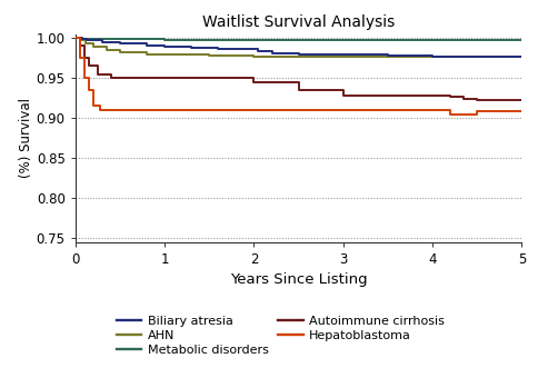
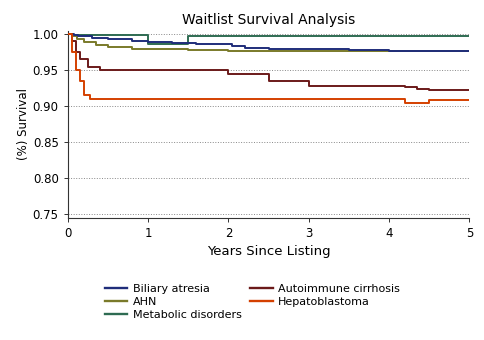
Metabolic disorders/1: 0.998 -> 0.986
